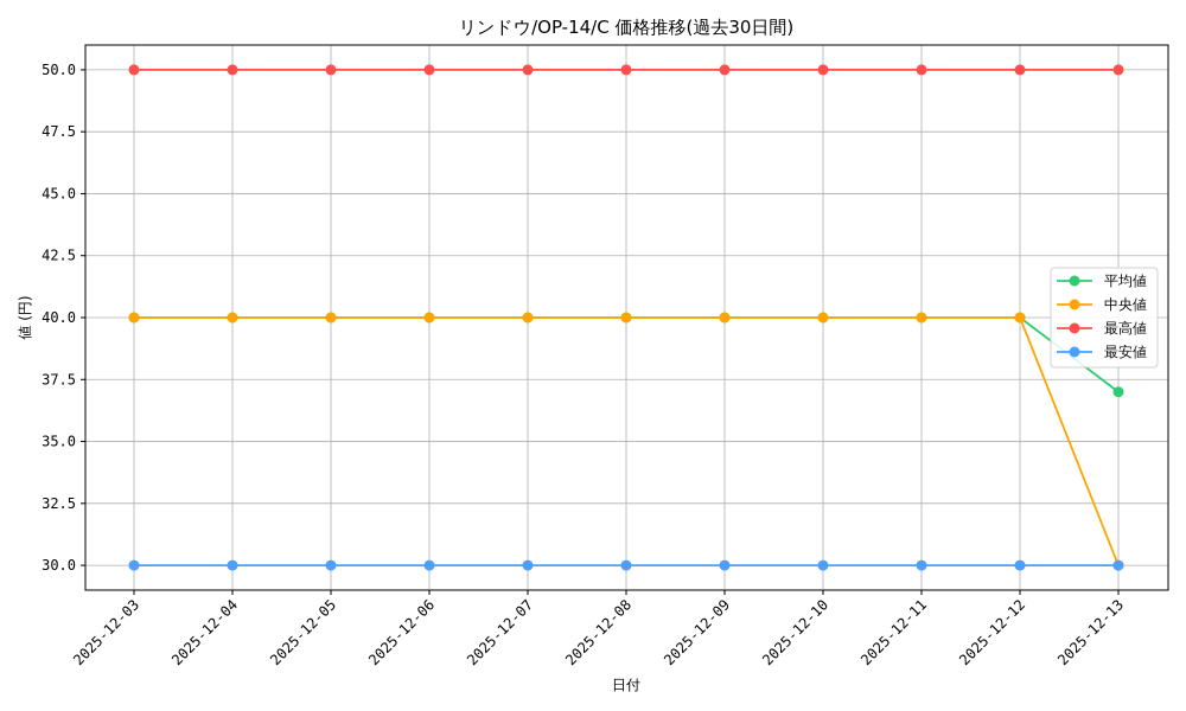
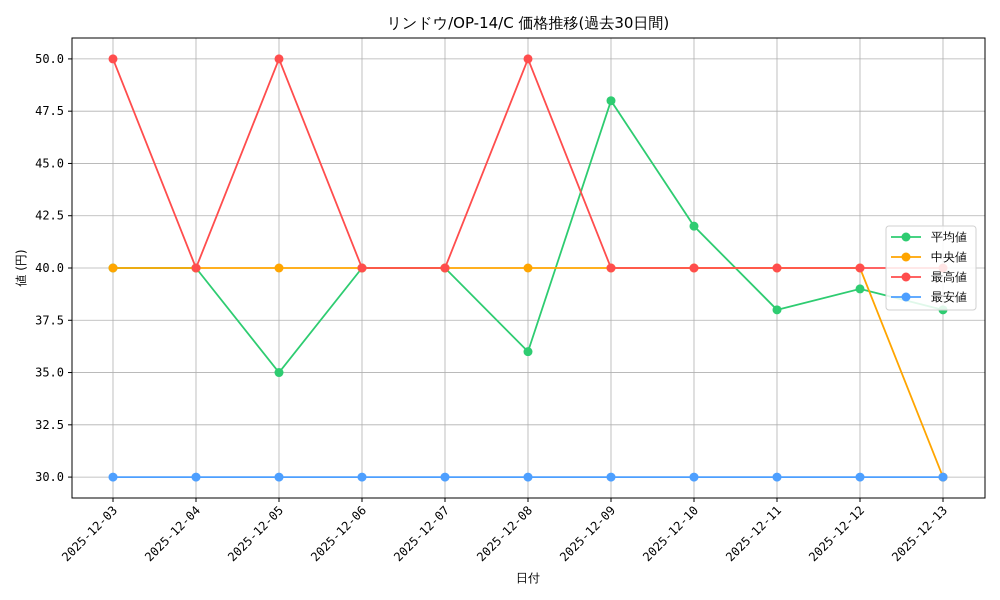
最高値/2025-12-04: 50 -> 40
平均値/2025-12-05: 40 -> 35
最高値/2025-12-06: 50 -> 40
最高値/2025-12-07: 50 -> 40
平均値/2025-12-08: 40 -> 36
平均値/2025-12-09: 40 -> 48
最高値/2025-12-09: 50 -> 40
平均値/2025-12-10: 40 -> 42
最高値/2025-12-10: 50 -> 40
平均値/2025-12-11: 40 -> 38
最高値/2025-12-11: 50 -> 40
平均値/2025-12-12: 40 -> 39
最高値/2025-12-12: 50 -> 40
平均値/2025-12-13: 37 -> 38
最高値/2025-12-13: 50 -> 40
